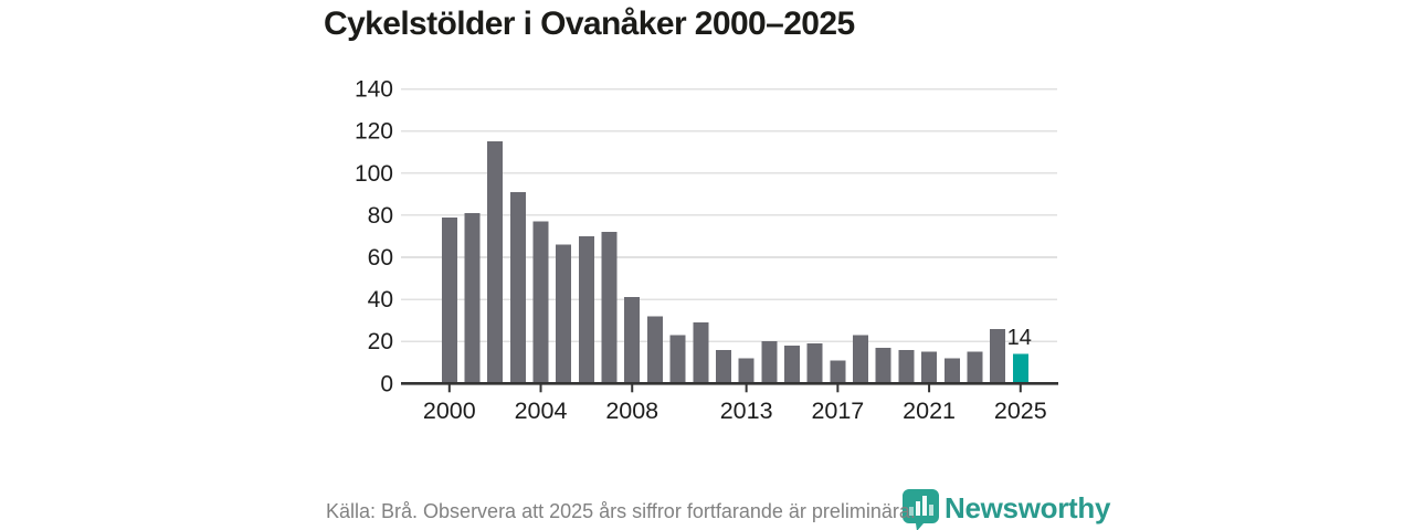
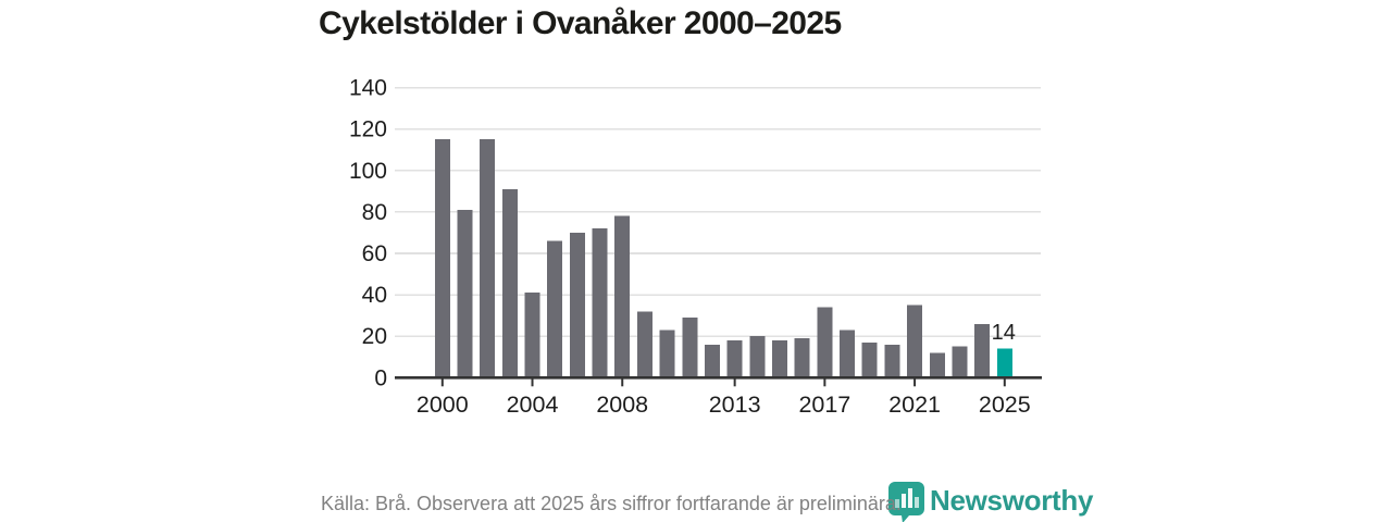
2000: 79 -> 115
2004: 77 -> 41
2008: 41 -> 78
2013: 12 -> 18
2017: 11 -> 34
2021: 15 -> 35
